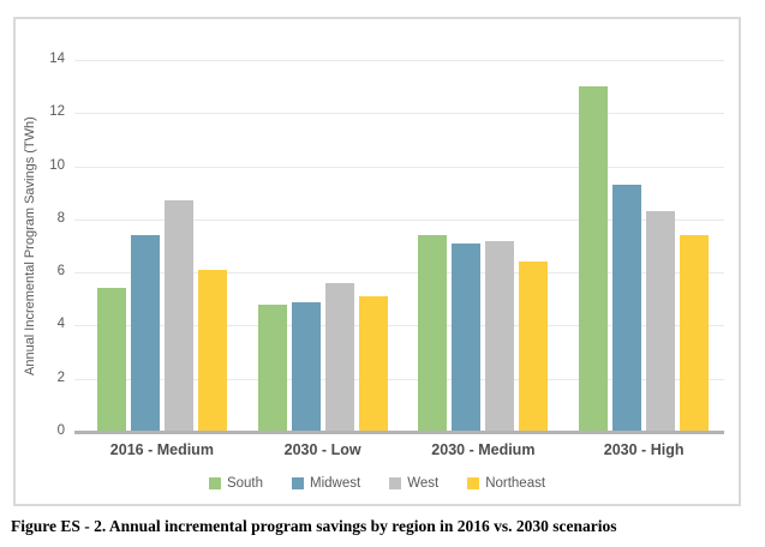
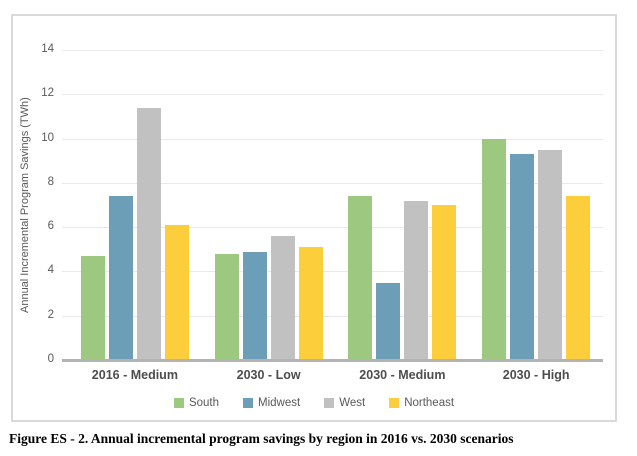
South/2016 - Medium: 5.4 -> 4.7
West/2016 - Medium: 8.7 -> 11.4
Midwest/2030 - Medium: 7.1 -> 3.5
Northeast/2030 - Medium: 6.4 -> 7.0
South/2030 - High: 13.0 -> 10.0
West/2030 - High: 8.3 -> 9.5
